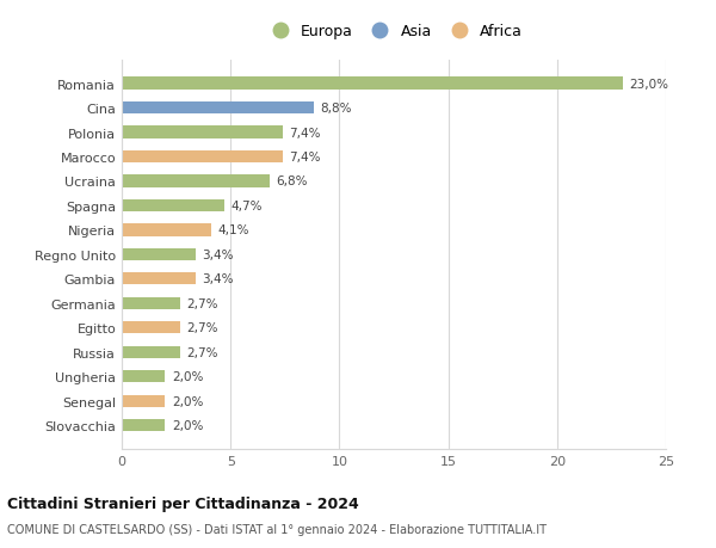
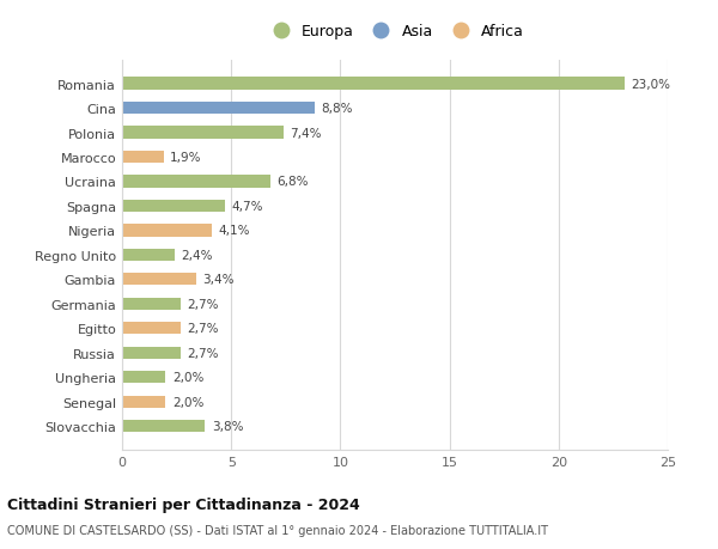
Marocco: 7,4% -> 1,9%
Regno Unito: 3,4% -> 2,4%
Slovacchia: 2,0% -> 3,8%
